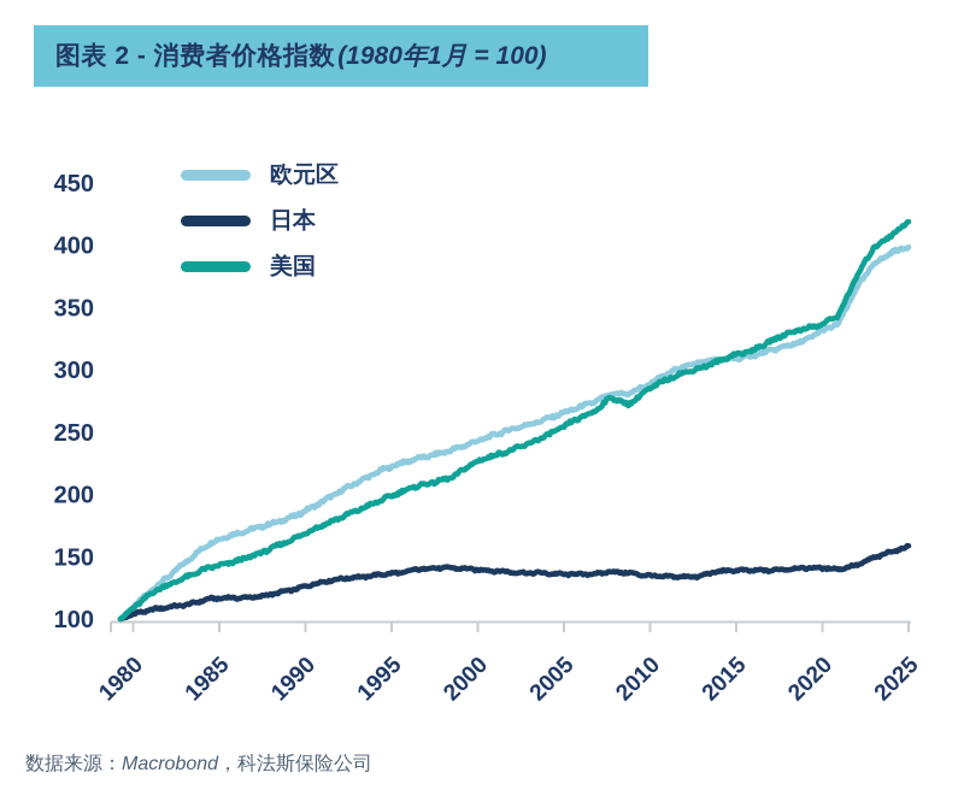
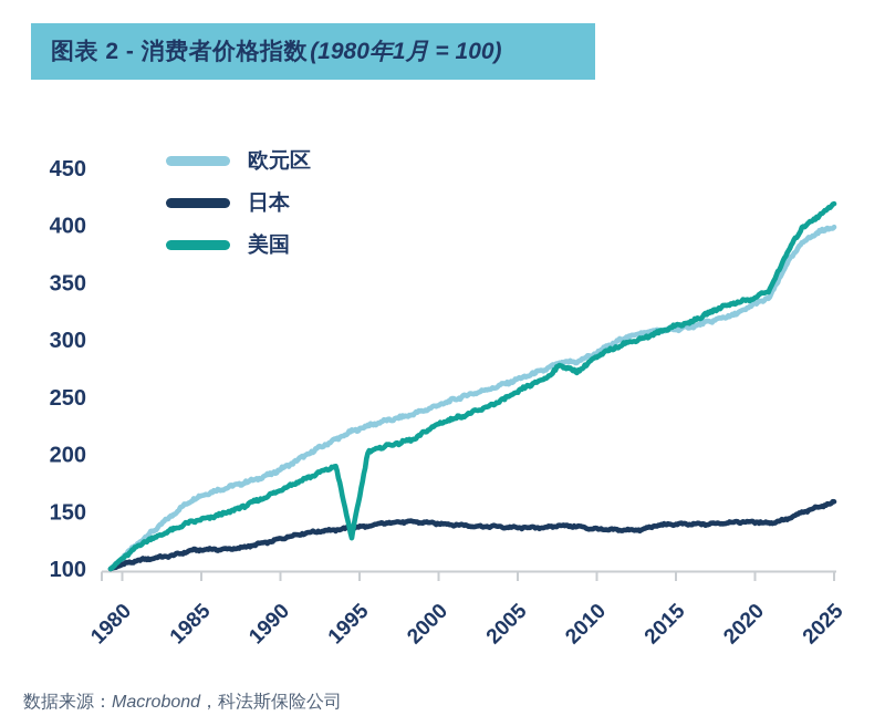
美国/1995: 196 -> 127
